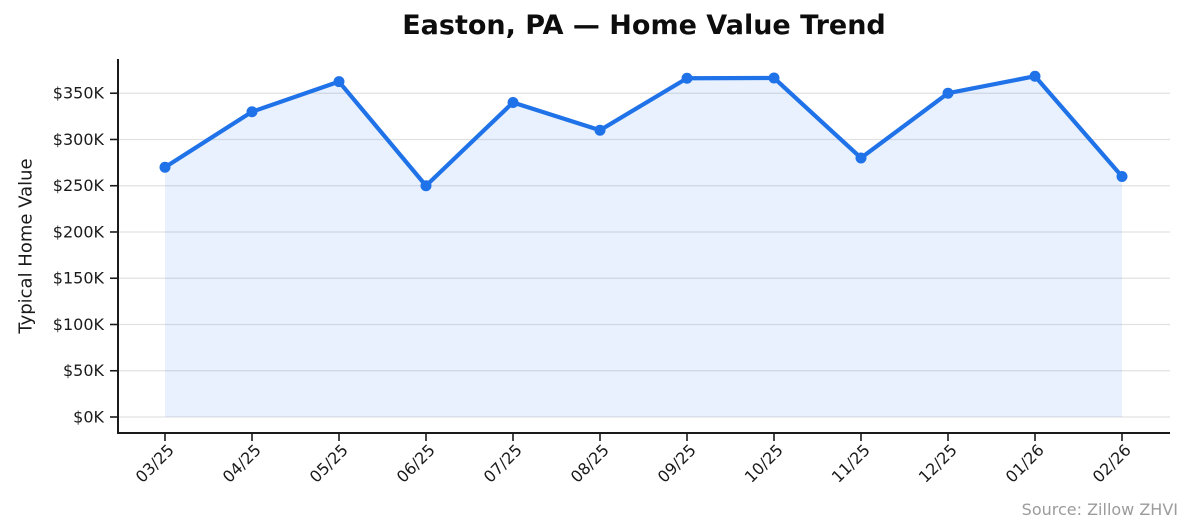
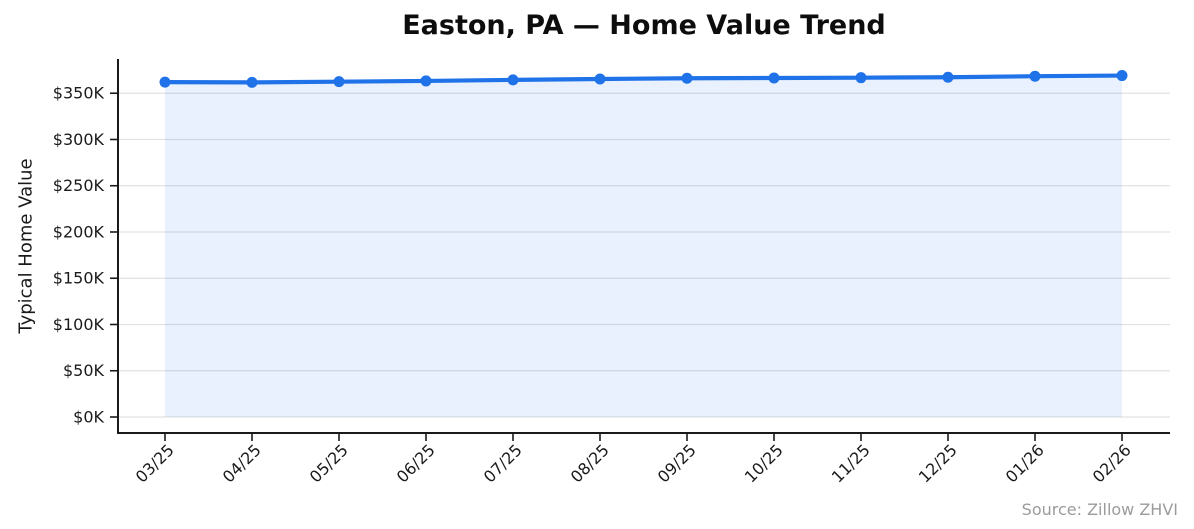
03/25: $270K -> $360K
04/25: $330K -> $360K
06/25: $250K -> $360K
07/25: $340K -> $360K
08/25: $310K -> $370K
11/25: $280K -> $370K
12/25: $350K -> $370K
02/26: $260K -> $370K
